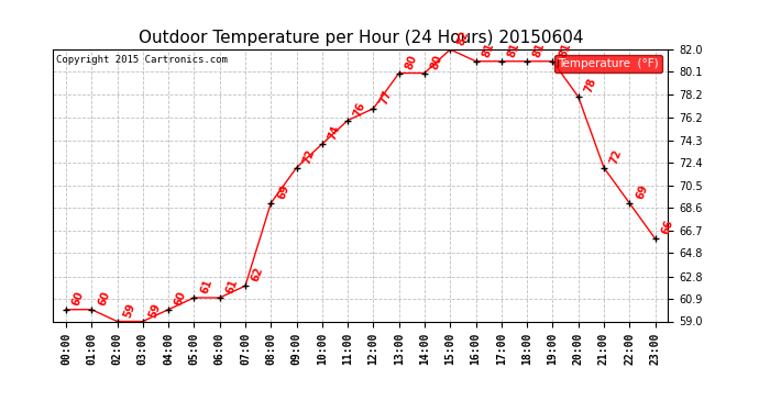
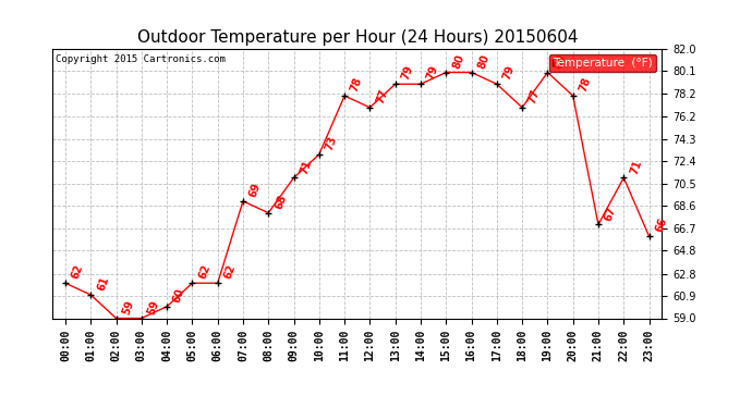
00:00: 60 -> 62
01:00: 60 -> 61
05:00: 61 -> 62
06:00: 61 -> 62
07:00: 62 -> 69
08:00: 69 -> 68
09:00: 72 -> 71
10:00: 74 -> 73
11:00: 76 -> 78
13:00: 80 -> 79
14:00: 80 -> 79
15:00: 82 -> 80
16:00: 81 -> 80
17:00: 81 -> 79
18:00: 81 -> 77
19:00: 81 -> 80
21:00: 72 -> 67
22:00: 69 -> 71
